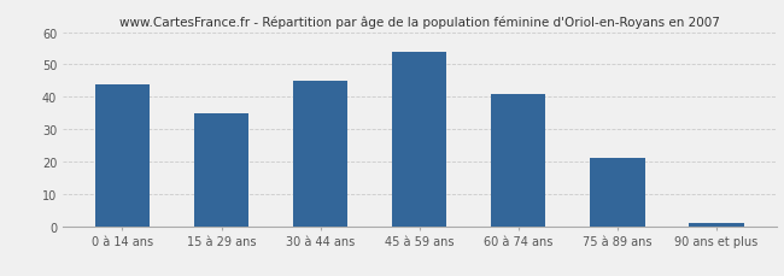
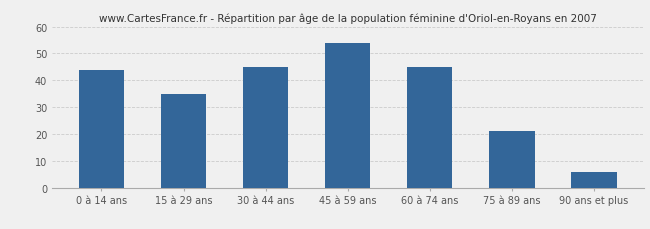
60 à 74 ans: 41 -> 45
90 ans et plus: 1 -> 6
